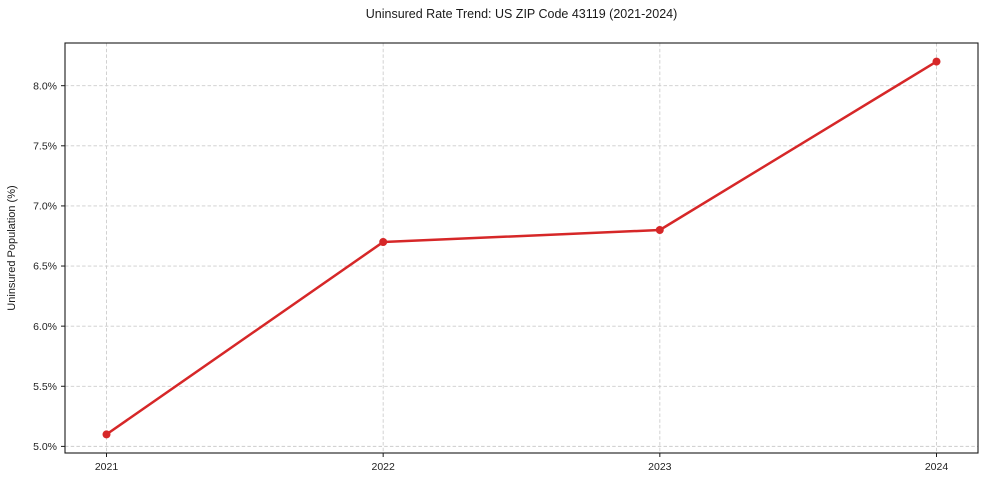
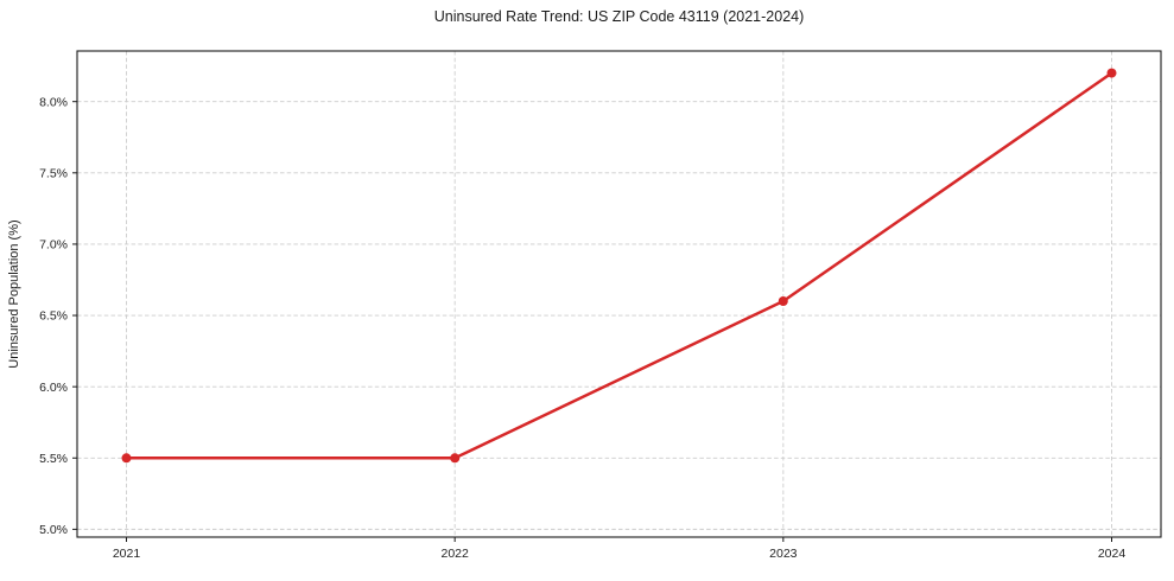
2021: 5.1% -> 5.5%
2022: 6.7% -> 5.5%
2023: 6.8% -> 6.6%
